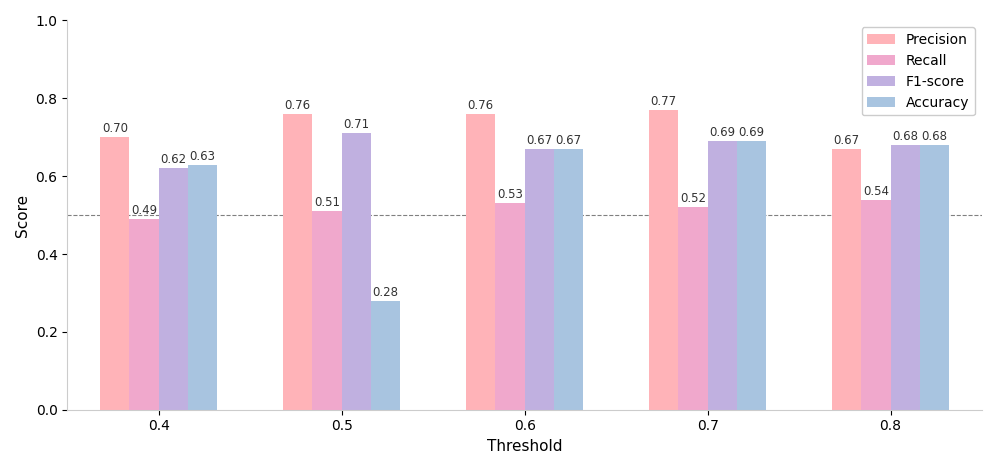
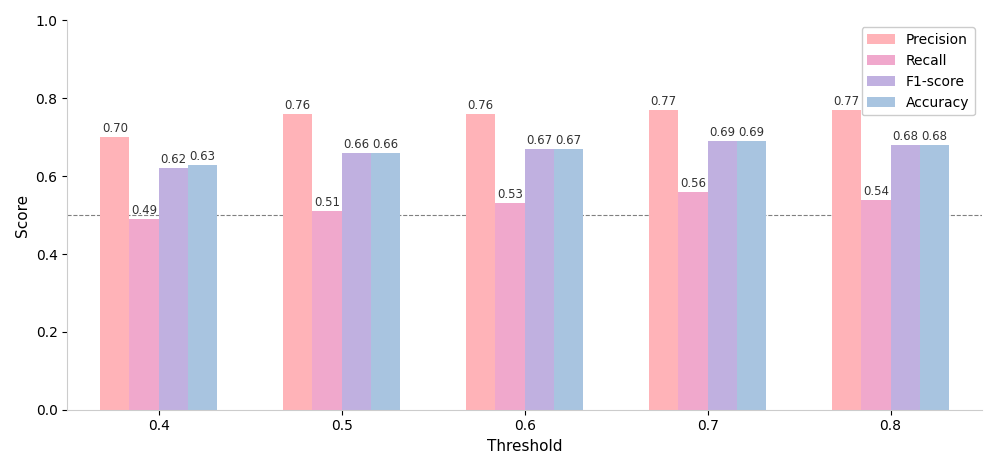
F1-score/0.5: 0.71 -> 0.66
Accuracy/0.5: 0.28 -> 0.66
Recall/0.7: 0.52 -> 0.56
Precision/0.8: 0.67 -> 0.77
